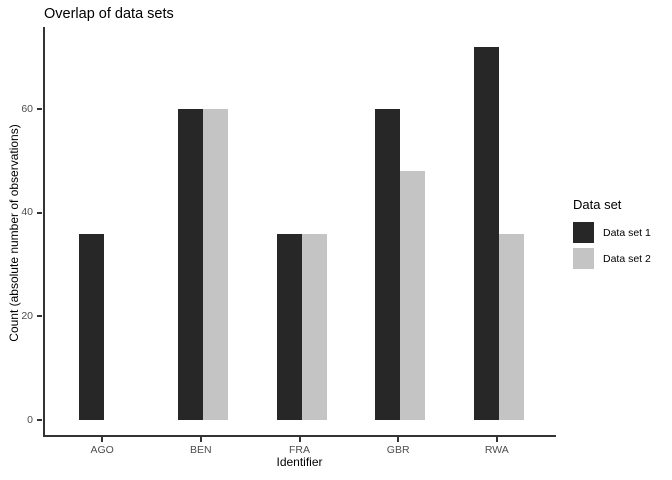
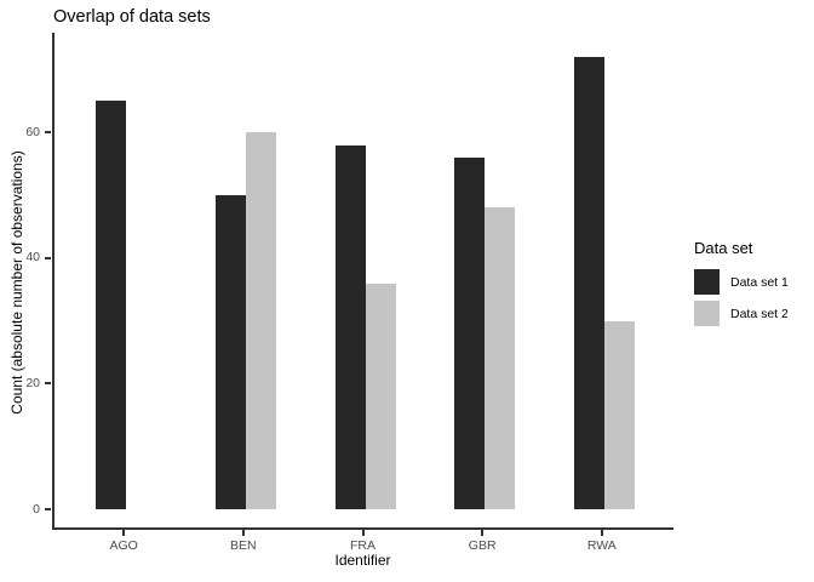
Data set 1/AGO: 36 -> 65
Data set 1/BEN: 60 -> 50
Data set 1/FRA: 36 -> 58
Data set 1/GBR: 60 -> 56
Data set 2/RWA: 36 -> 30
